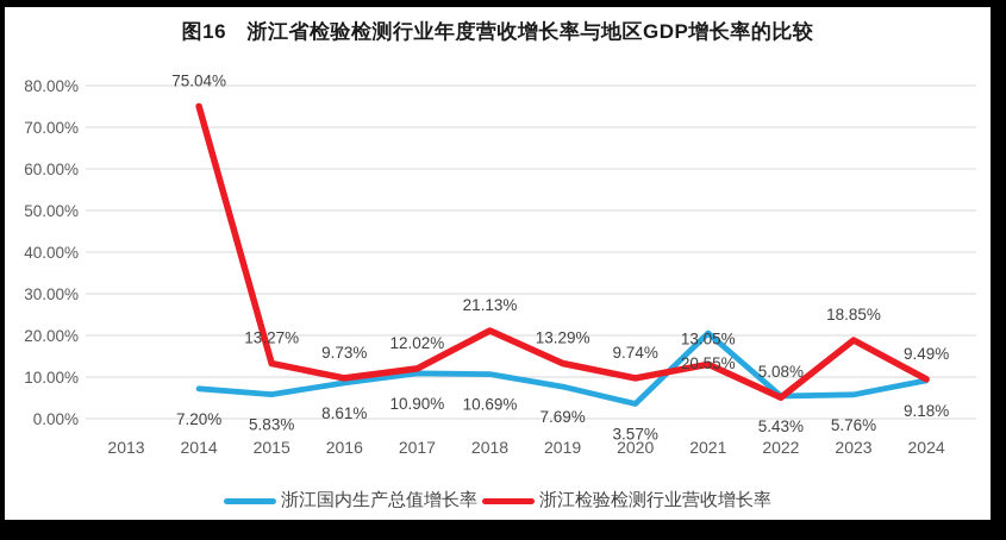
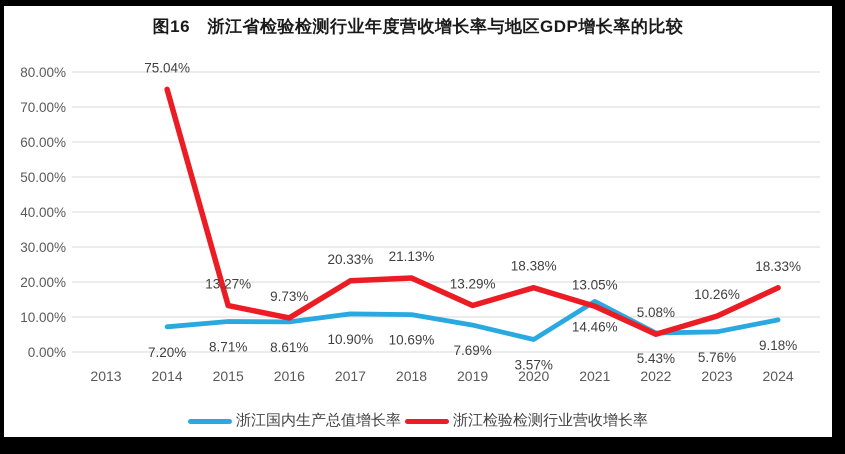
浙江国内生产总值增长率/2015: 5.83% -> 8.71%
浙江检验检测行业营收增长率/2017: 12.02% -> 20.33%
浙江检验检测行业营收增长率/2020: 9.74% -> 18.38%
浙江国内生产总值增长率/2021: 20.55% -> 14.46%
浙江检验检测行业营收增长率/2023: 18.85% -> 10.26%
浙江检验检测行业营收增长率/2024: 9.49% -> 18.33%
